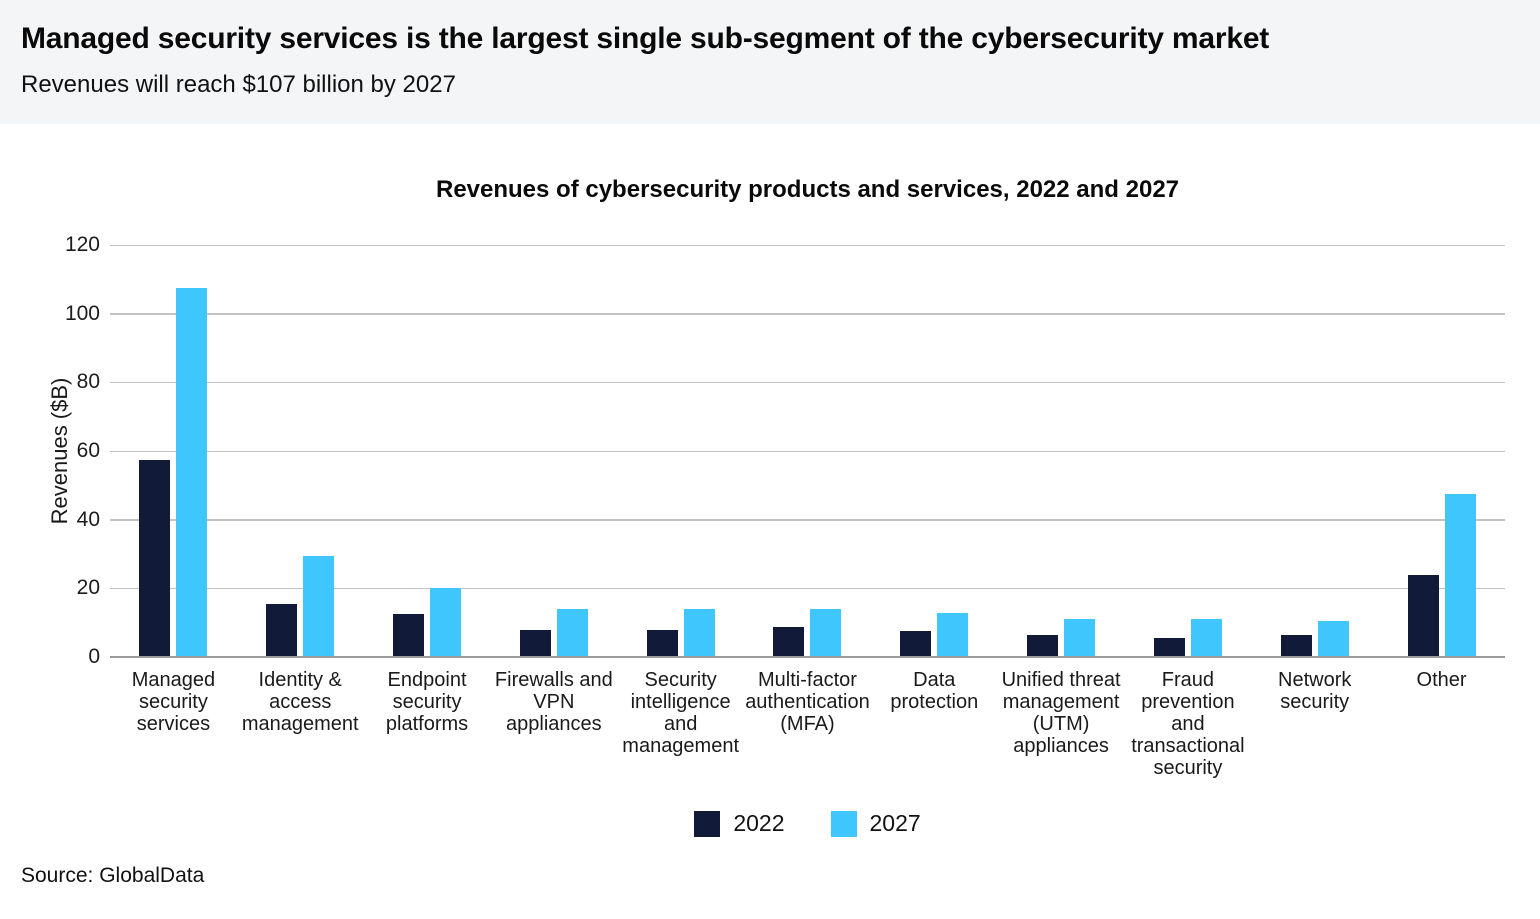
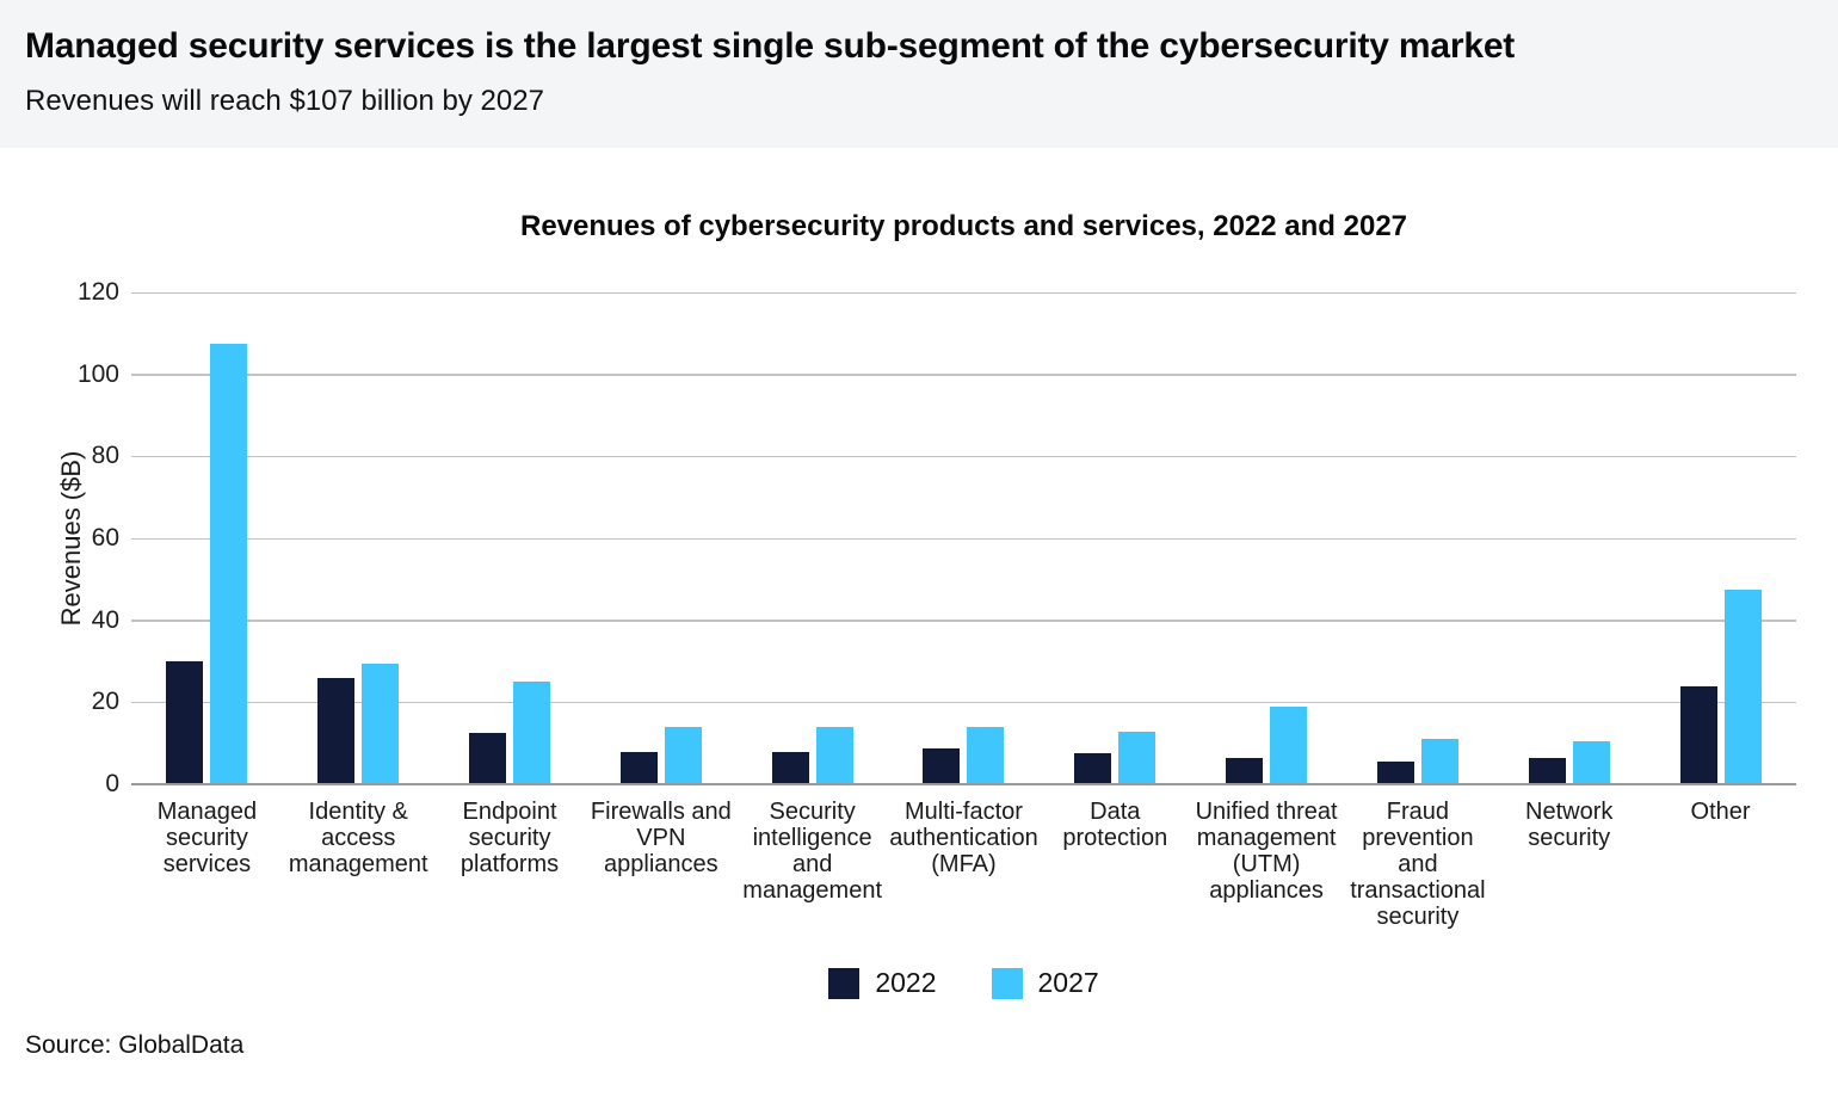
2022/Managed security services: 58 -> 30
2022/Identity & access management: 16 -> 26
2027/Endpoint security platforms: 20 -> 25
2027/Unified threat management (UTM) appliances: 11 -> 19
